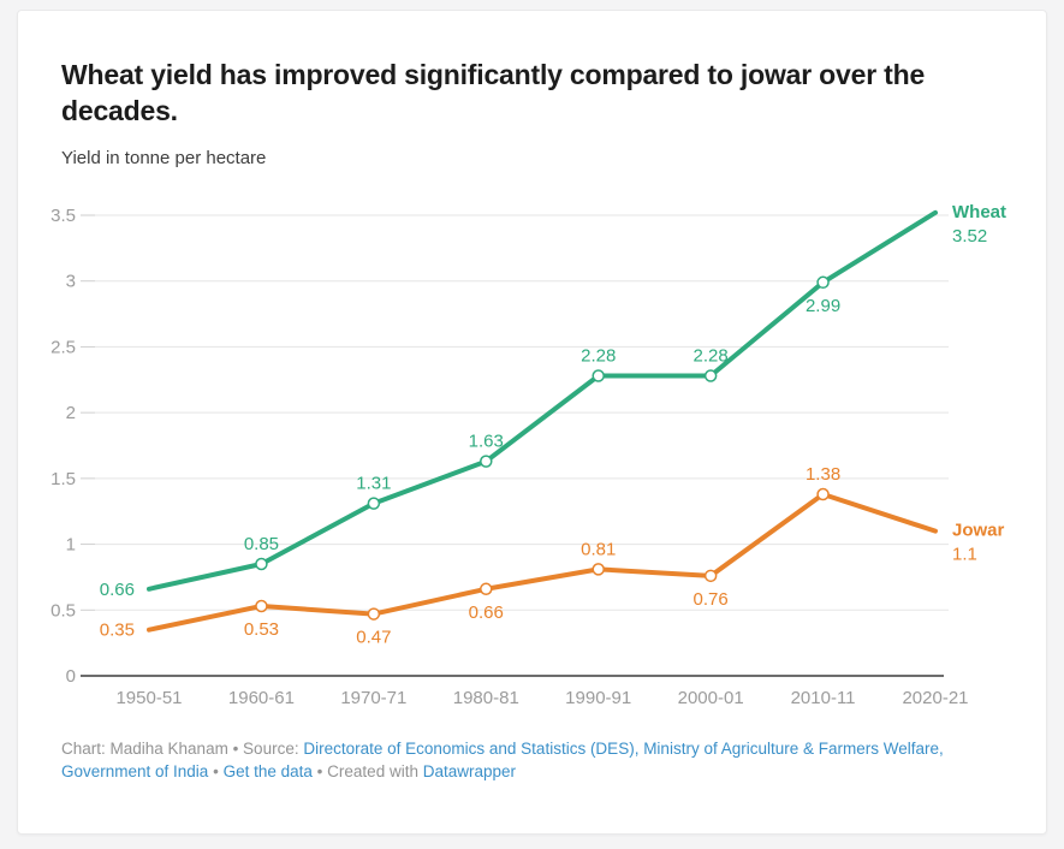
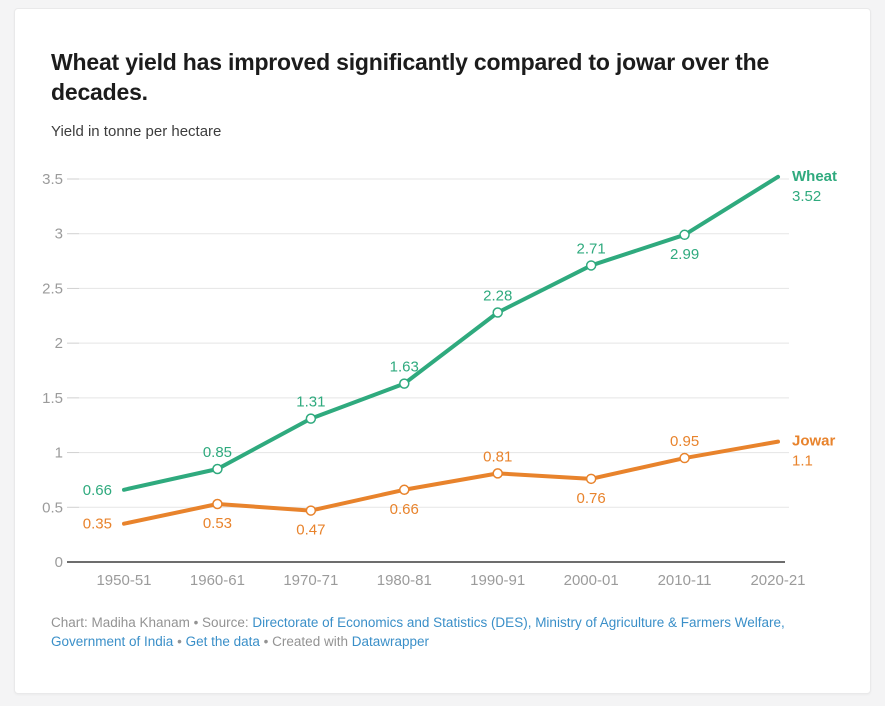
Wheat/2000-01: 2.28 -> 2.71
Jowar/2010-11: 1.38 -> 0.95
